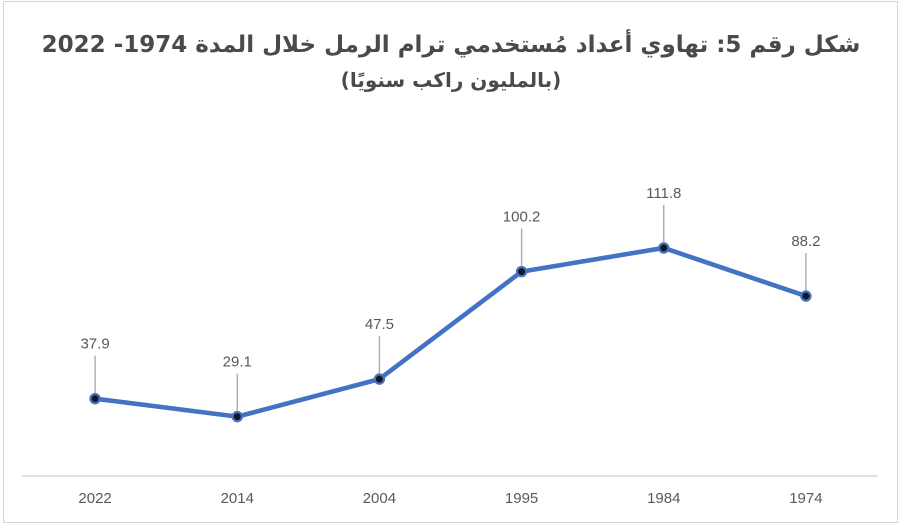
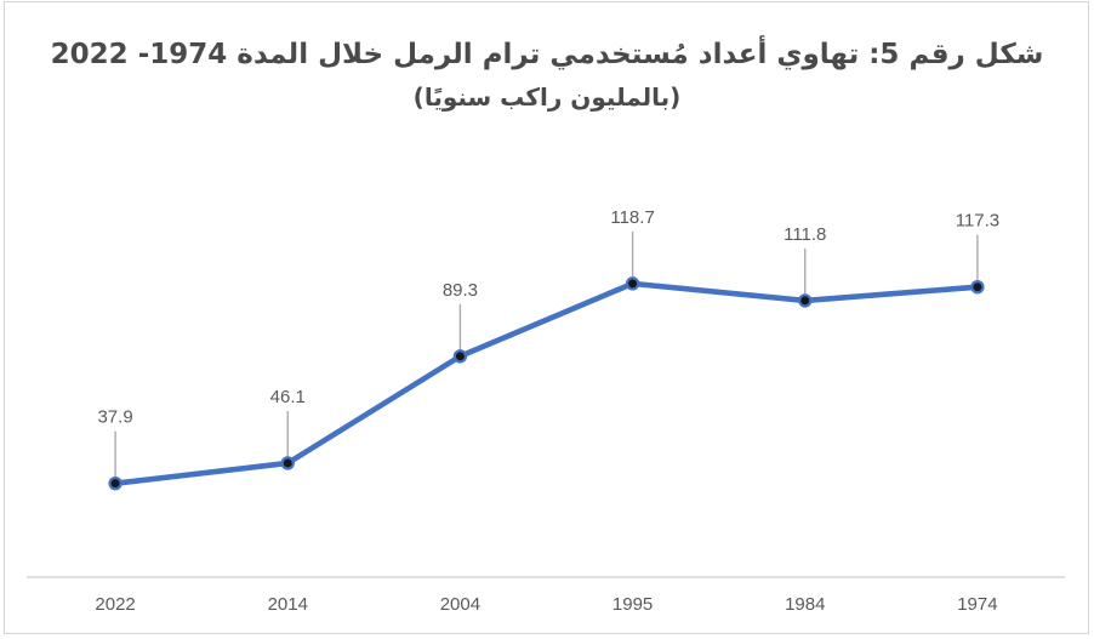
2014: 29.1 -> 46.1
2004: 47.5 -> 89.3
1995: 100.2 -> 118.7
1974: 88.2 -> 117.3
